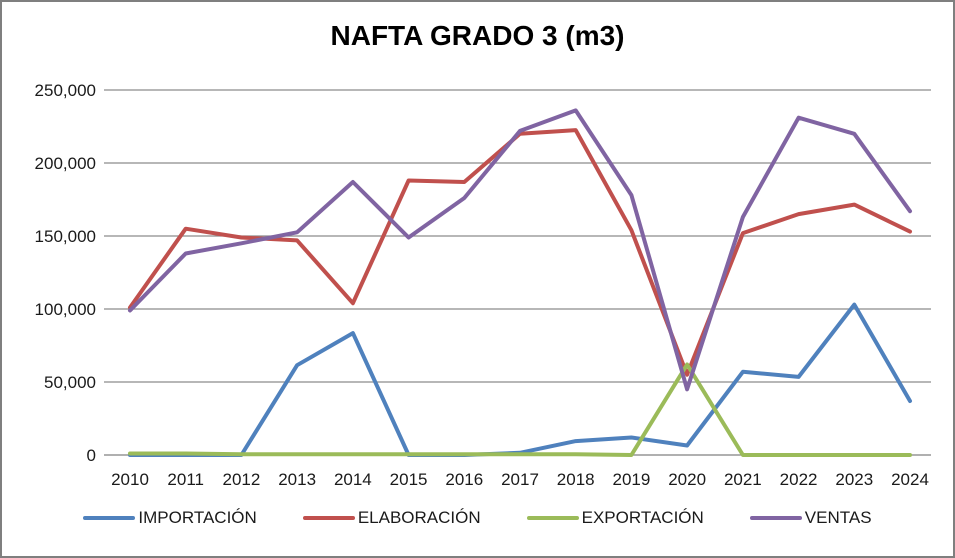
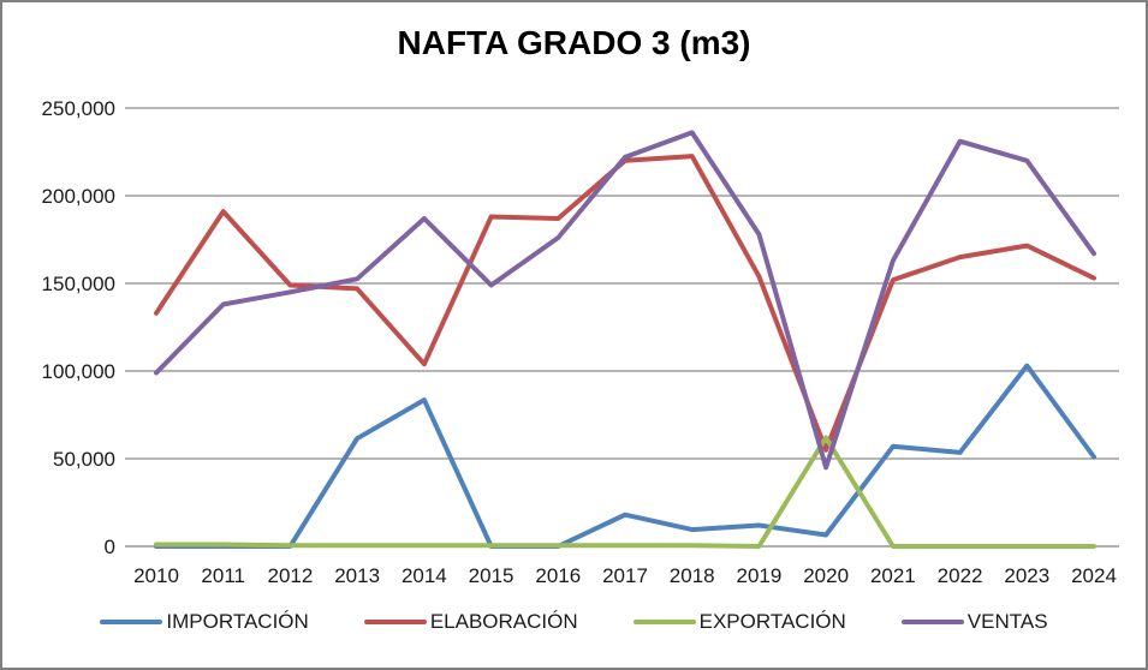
ELABORACIÓN/2010: 101000 -> 133000
ELABORACIÓN/2011: 155000 -> 191000
IMPORTACIÓN/2017: 2000 -> 18000
IMPORTACIÓN/2024: 37000 -> 51000
